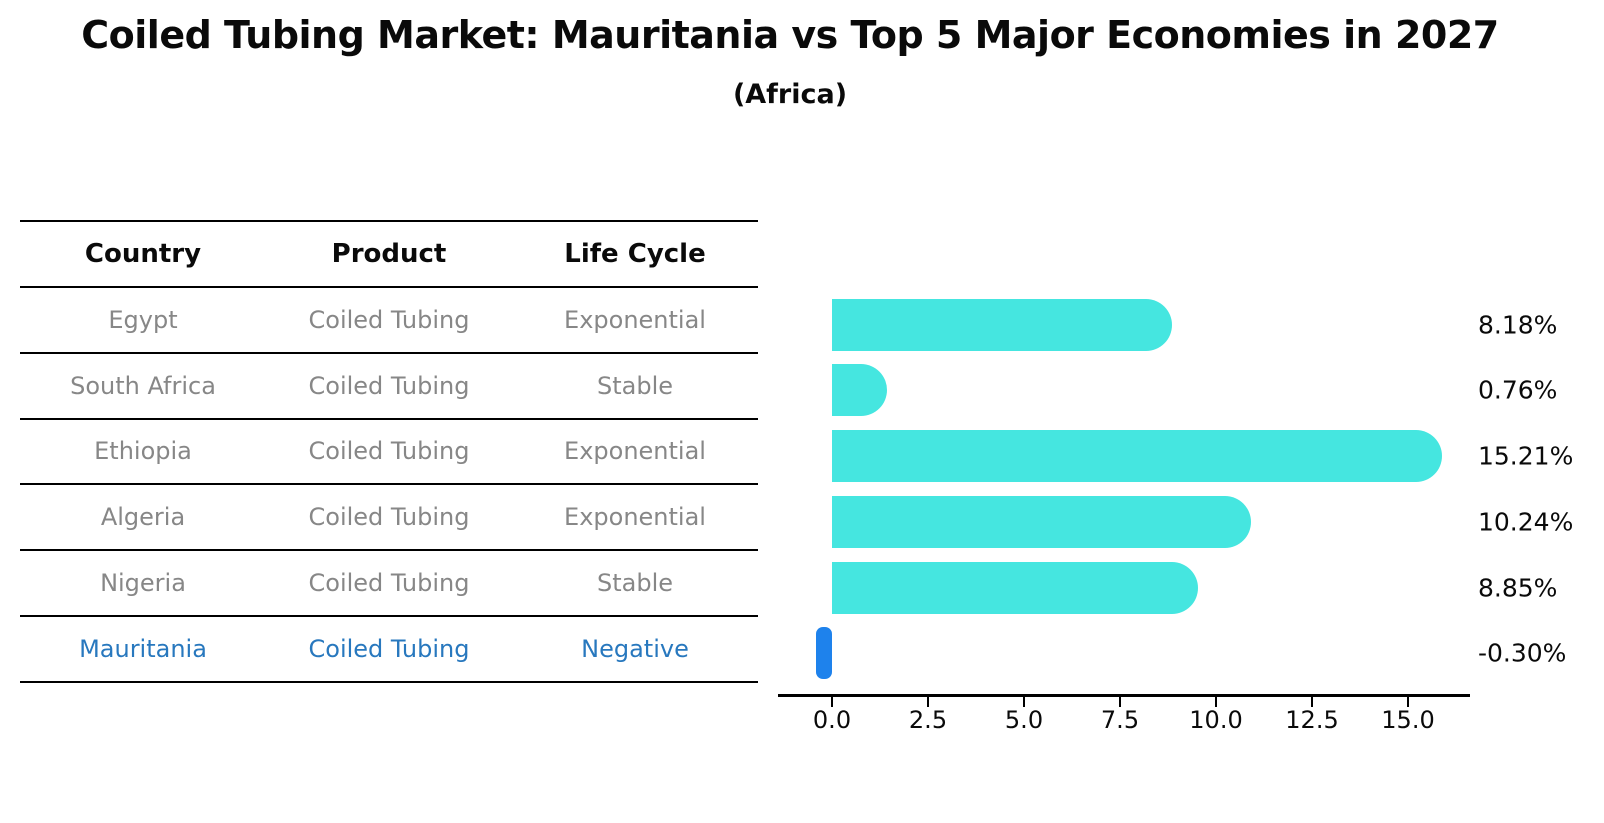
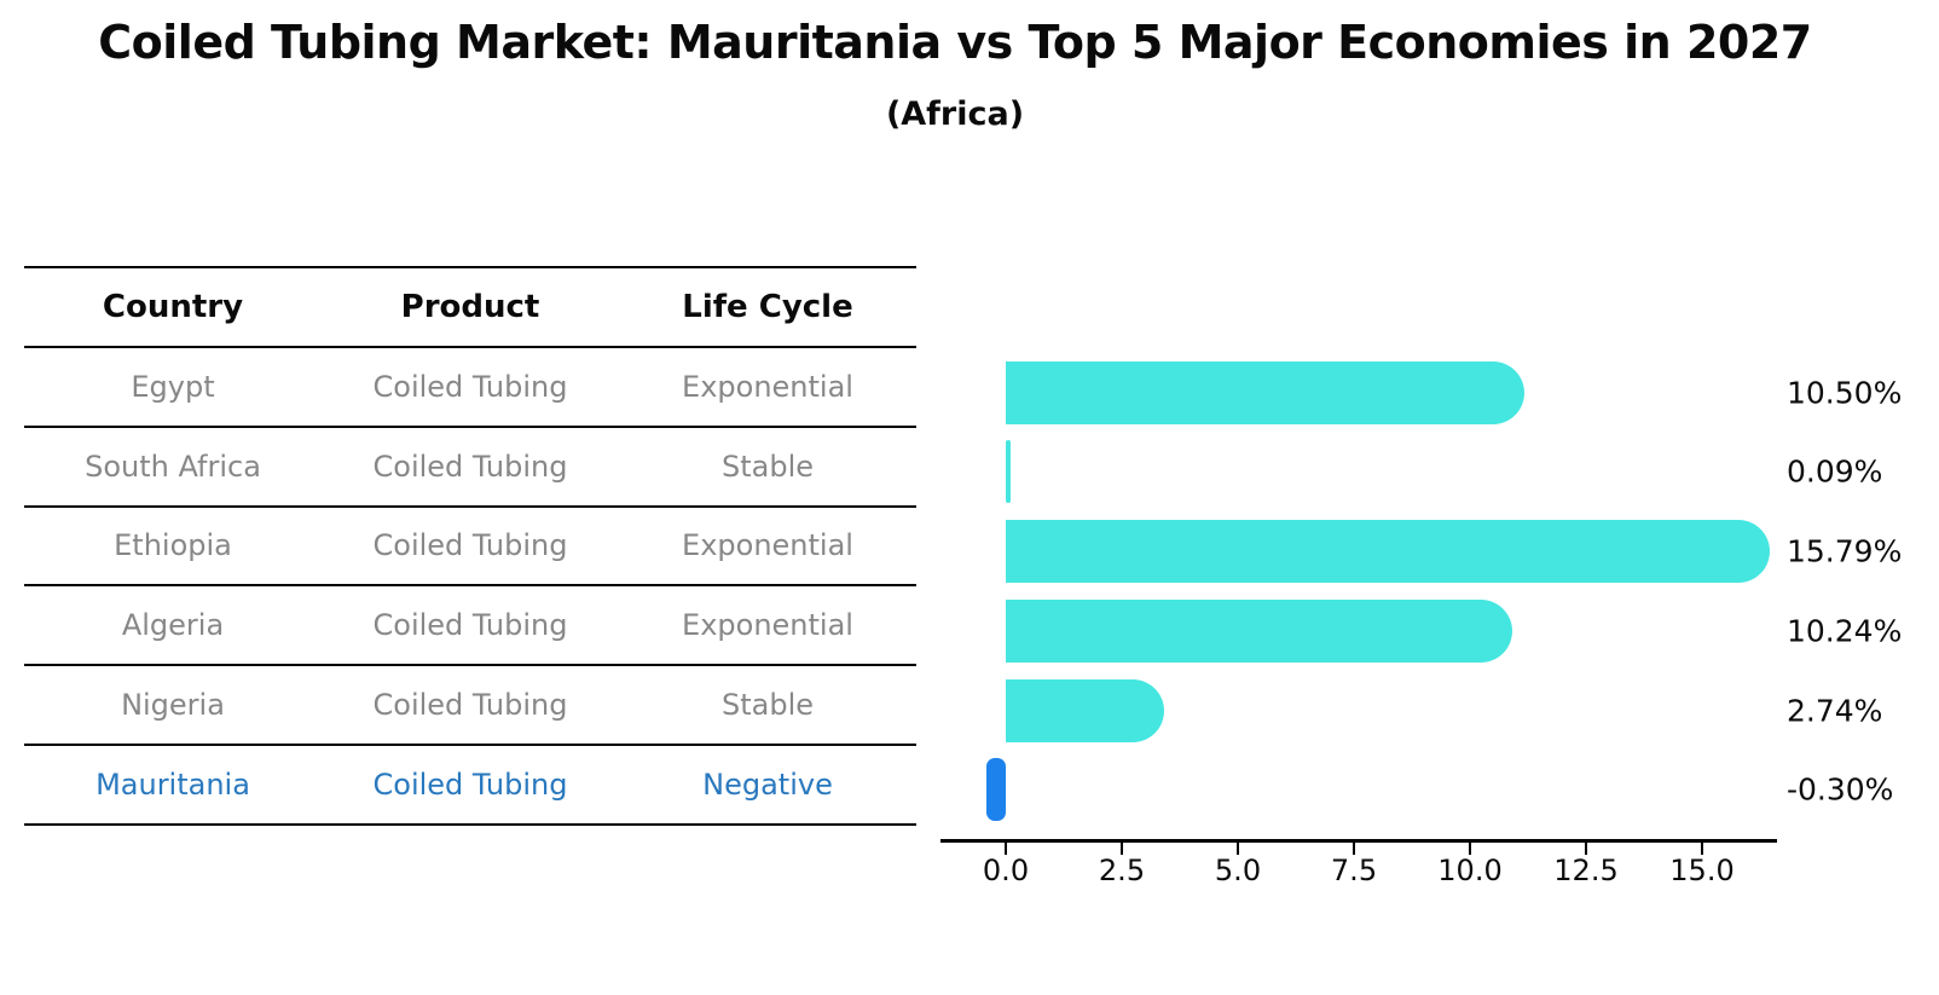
Egypt: 8.18% -> 10.50%
South Africa: 0.76% -> 0.09%
Ethiopia: 15.21% -> 15.79%
Nigeria: 8.85% -> 2.74%
